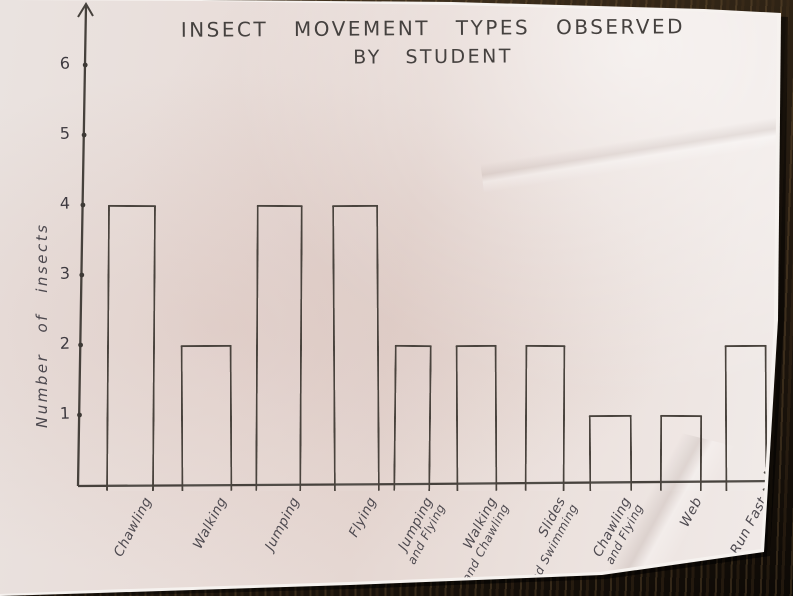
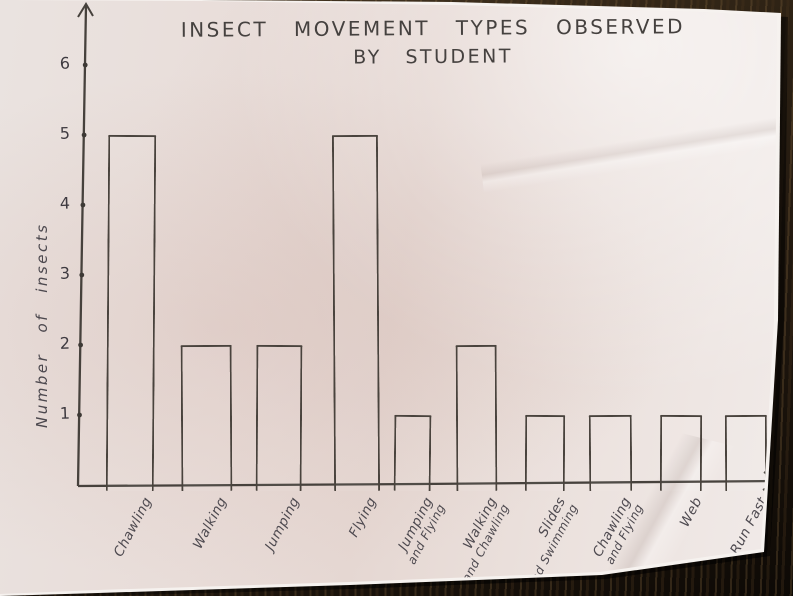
Chawling: 4 -> 5
Jumping: 4 -> 2
Flying: 4 -> 5
Jumping and Flying: 2 -> 1
Slides and Swimming: 2 -> 1
Run Fast: 2 -> 1
